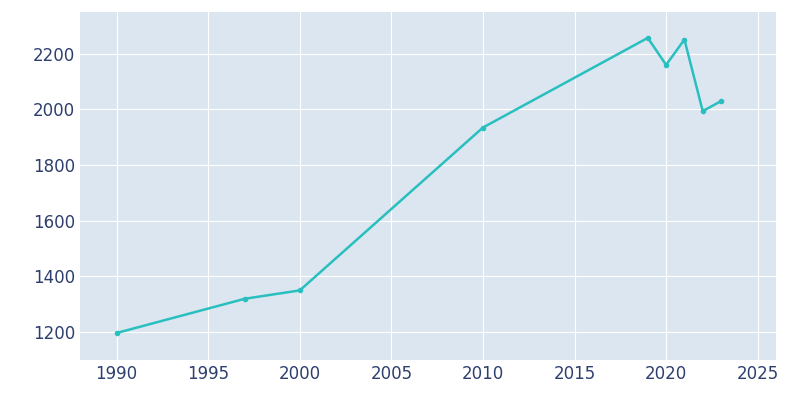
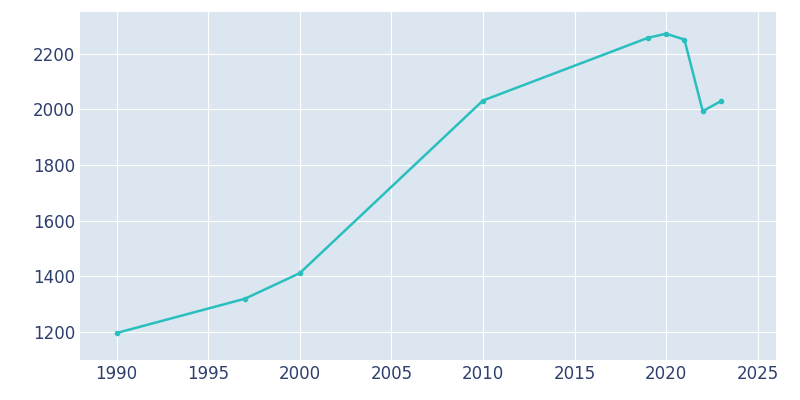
2000: 1350 -> 1412
2010: 1935 -> 2032
2020: 2160 -> 2272
